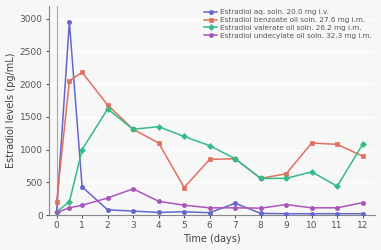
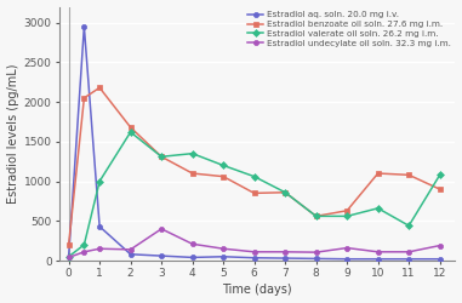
Estradiol undecylate oil soln. 32.3 mg i.m./2: 260 -> 140
Estradiol benzoate oil soln. 27.6 mg i.m./5: 420 -> 1060
Estradiol aq. soln. 20.0 mg i.v./7: 180 -> 30
